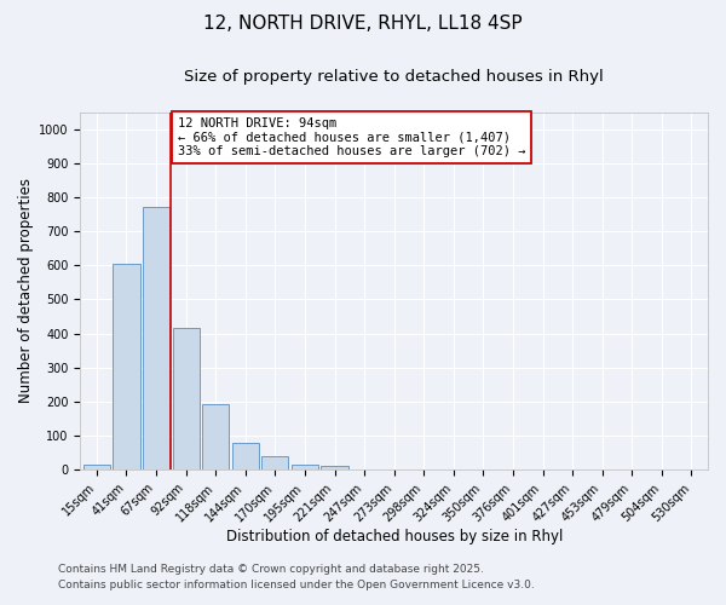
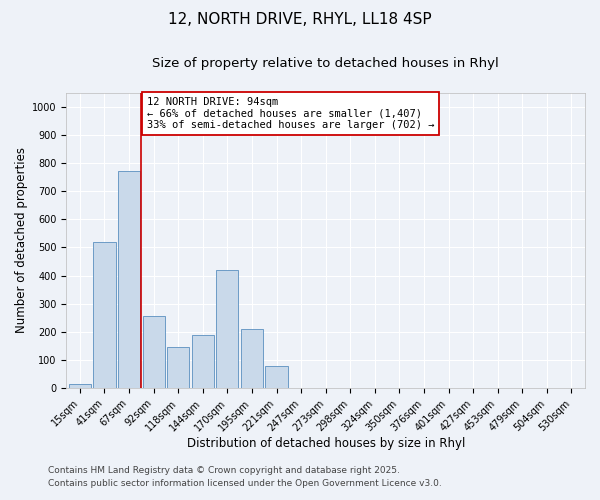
41sqm: 605 -> 520
92sqm: 415 -> 255
118sqm: 192 -> 145
144sqm: 78 -> 190
170sqm: 40 -> 420
195sqm: 15 -> 210
221sqm: 10 -> 80
